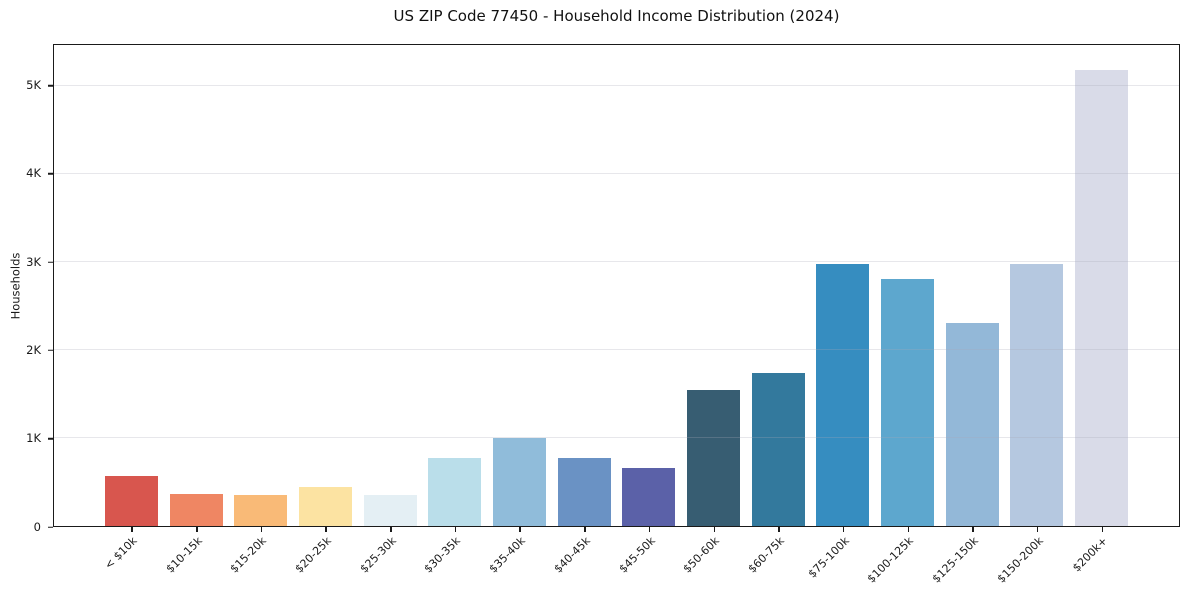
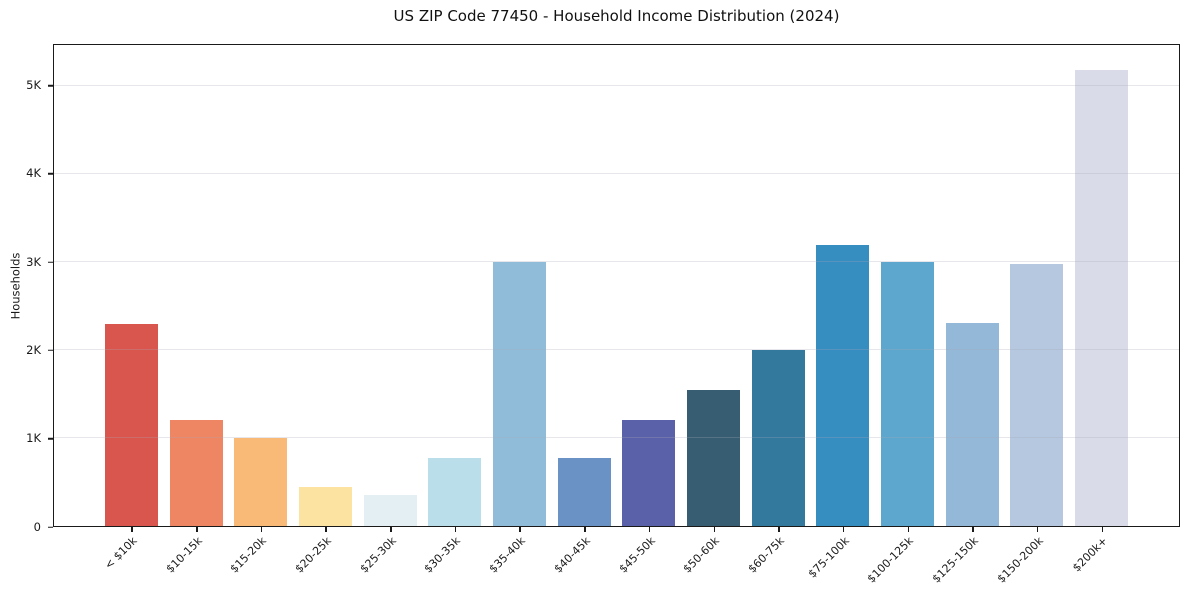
< $10k: 0.6K -> 2.3K
$10-15k: 0.4K -> 1.2K
$15-20k: 0.4K -> 1.0K
$35-40k: 1.0K -> 3.0K
$45-50k: 0.7K -> 1.2K
$60-75k: 1.7K -> 2.0K
$75-100k: 3.0K -> 3.2K
$100-125k: 2.8K -> 3.0K
